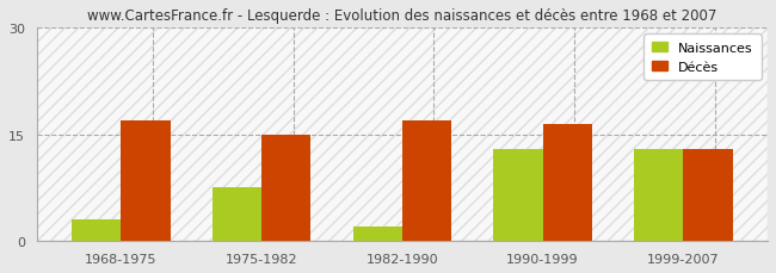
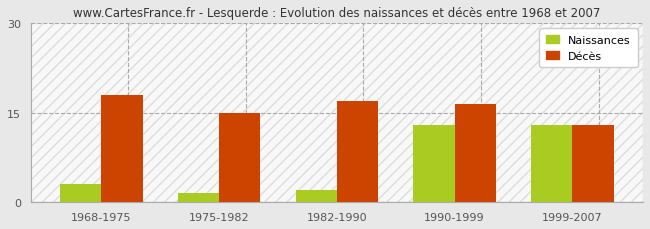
Décès/1968-1975: 17.0 -> 18.0
Naissances/1975-1982: 7.6 -> 1.5
